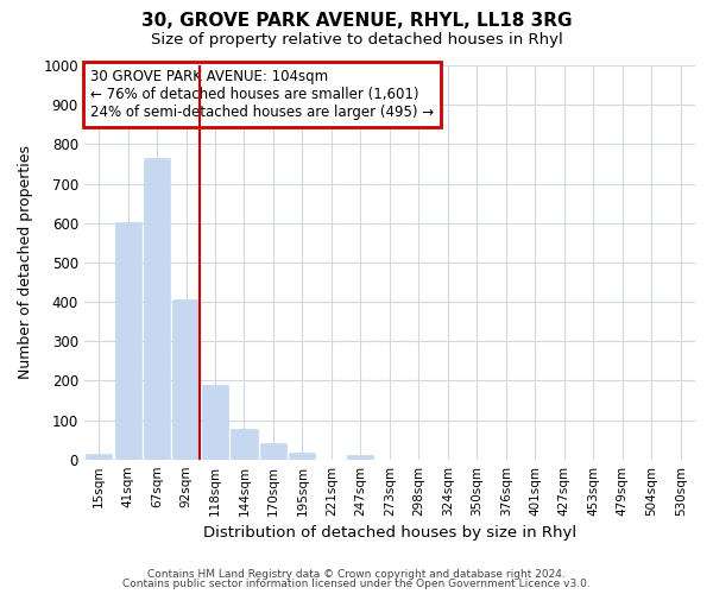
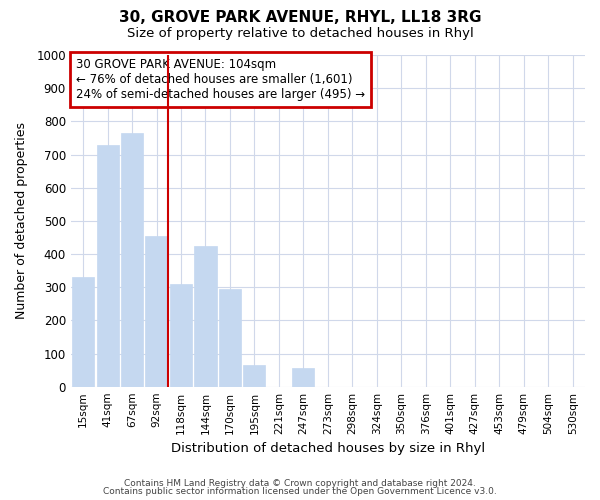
15sqm: 15 -> 330
41sqm: 603 -> 730
92sqm: 405 -> 455
118sqm: 190 -> 310
144sqm: 78 -> 425
170sqm: 40 -> 295
195sqm: 17 -> 65
247sqm: 12 -> 55
